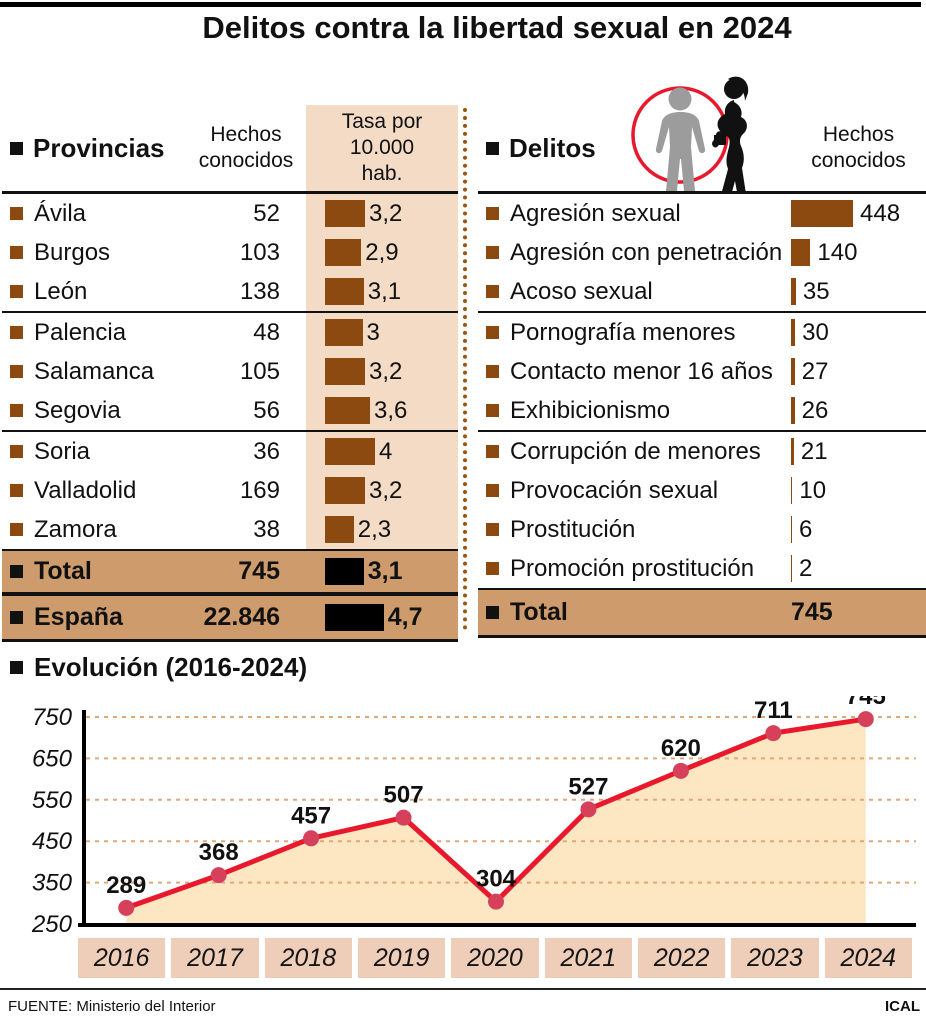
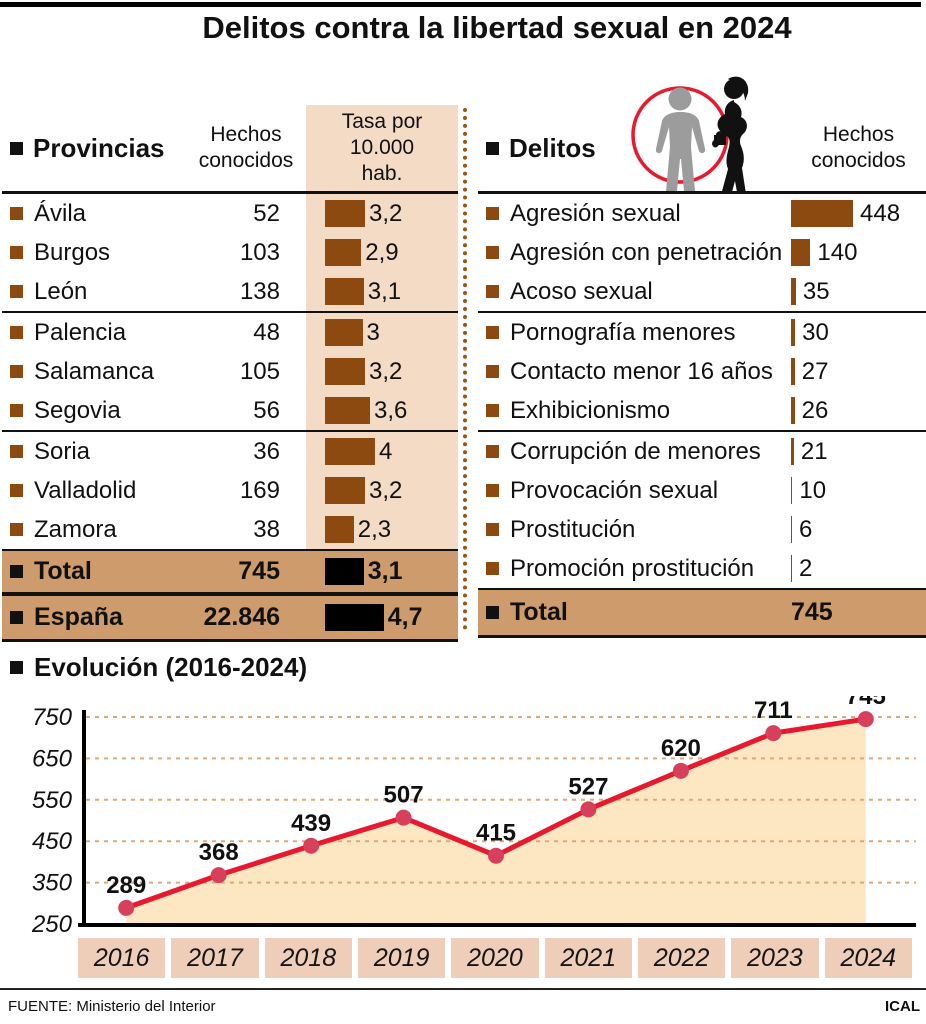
Evolución (2016-2024)/2018: 457 -> 439
Evolución (2016-2024)/2020: 304 -> 415
